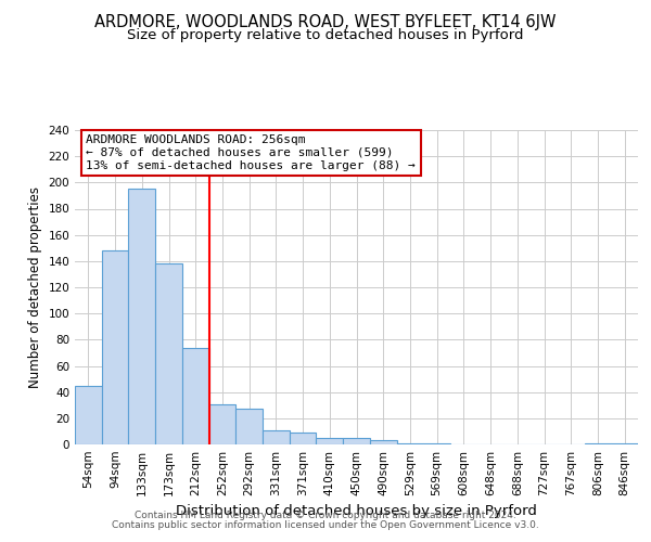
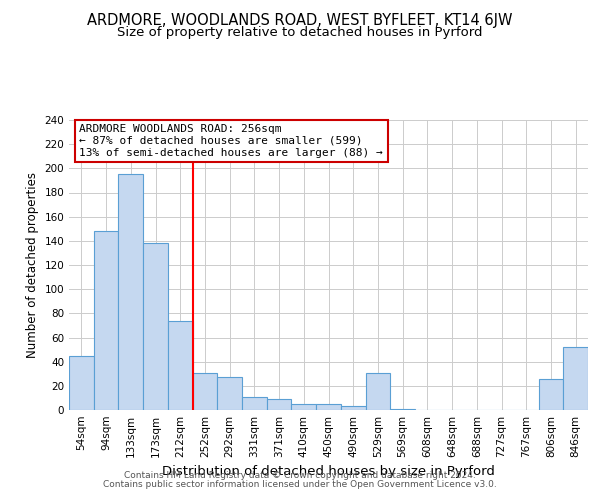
529sqm: 1 -> 31
806sqm: 1 -> 26
846sqm: 1 -> 52
